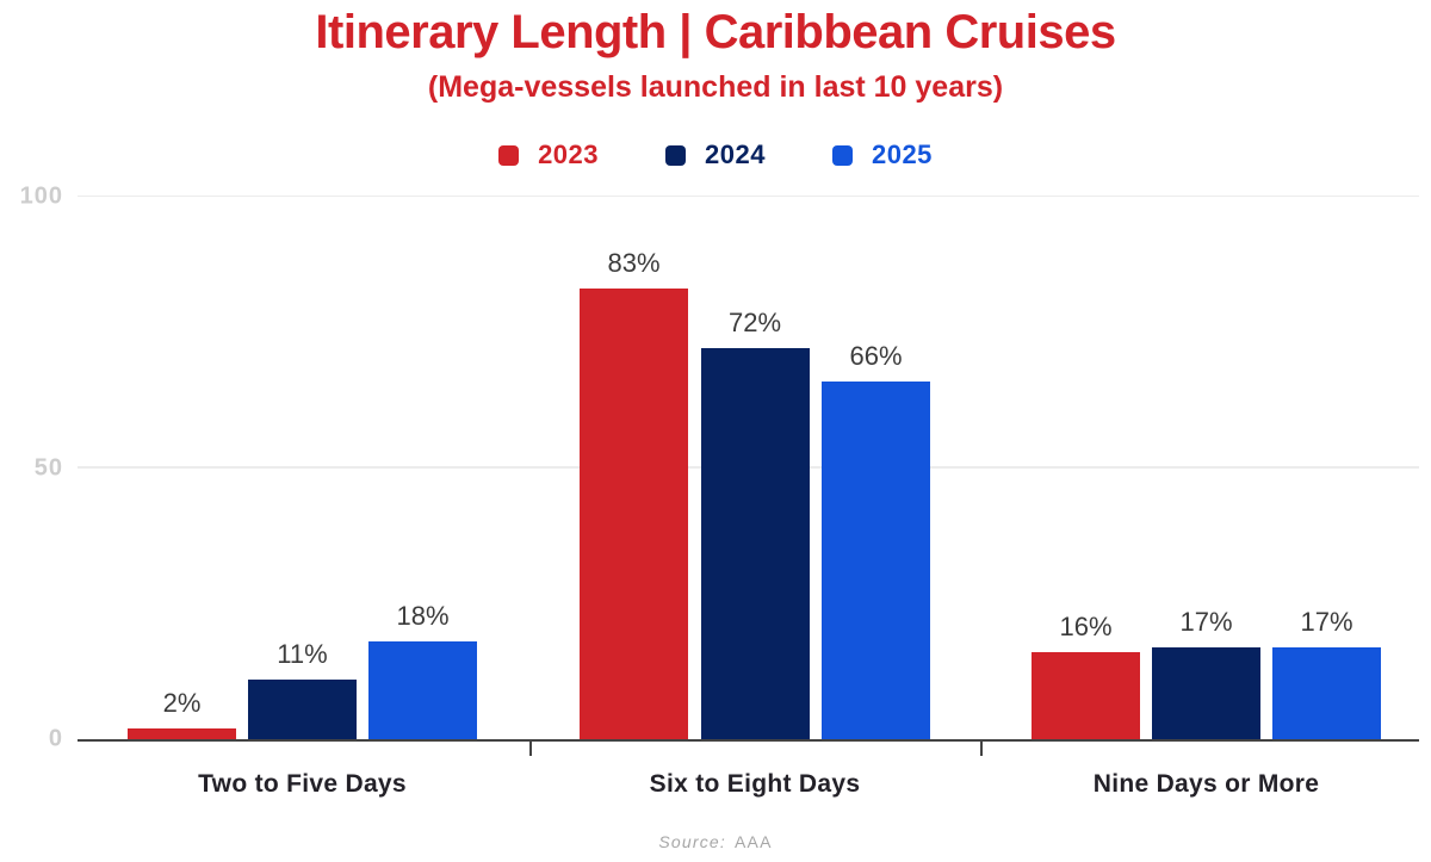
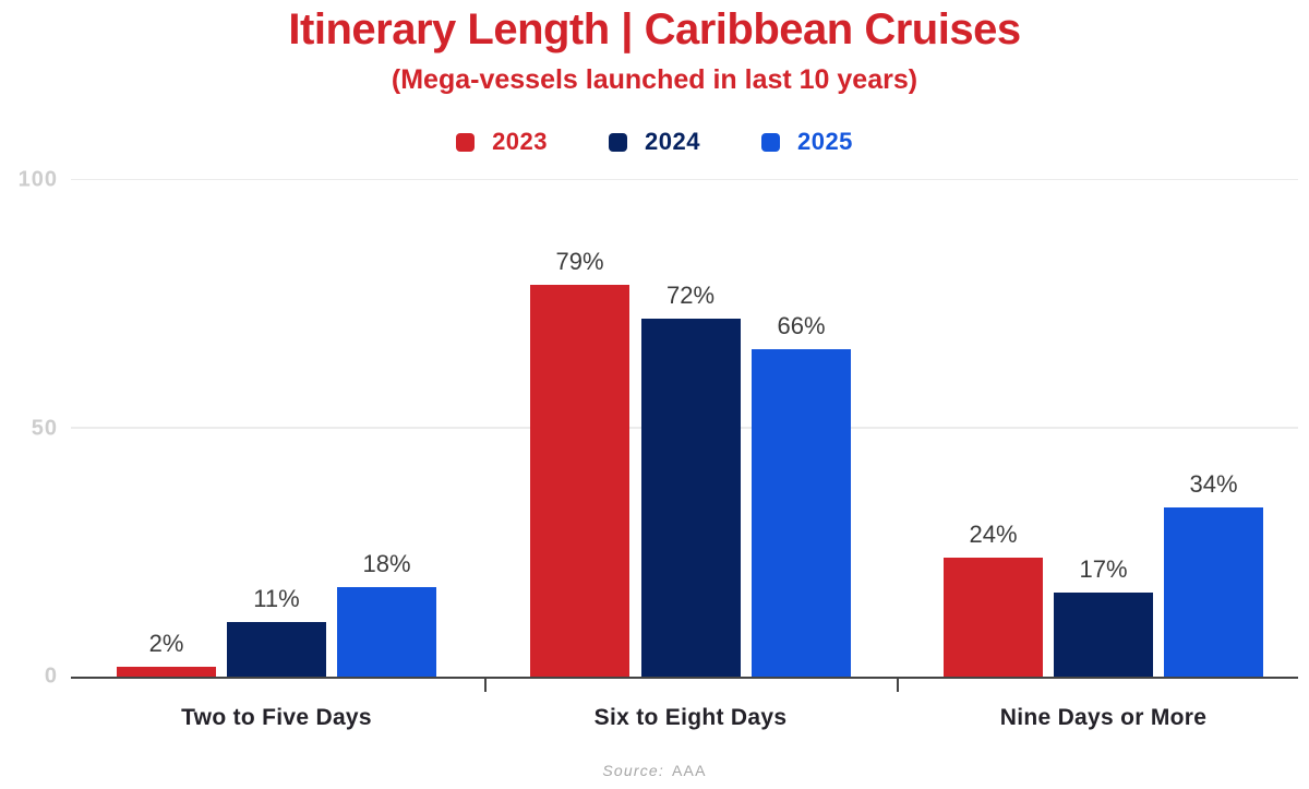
2023/Six to Eight Days: 83% -> 79%
2023/Nine Days or More: 16% -> 24%
2025/Nine Days or More: 17% -> 34%
